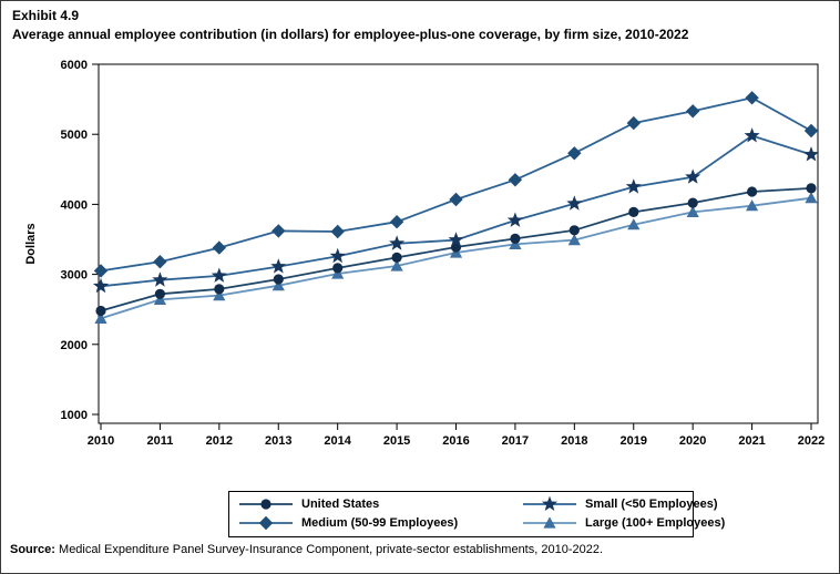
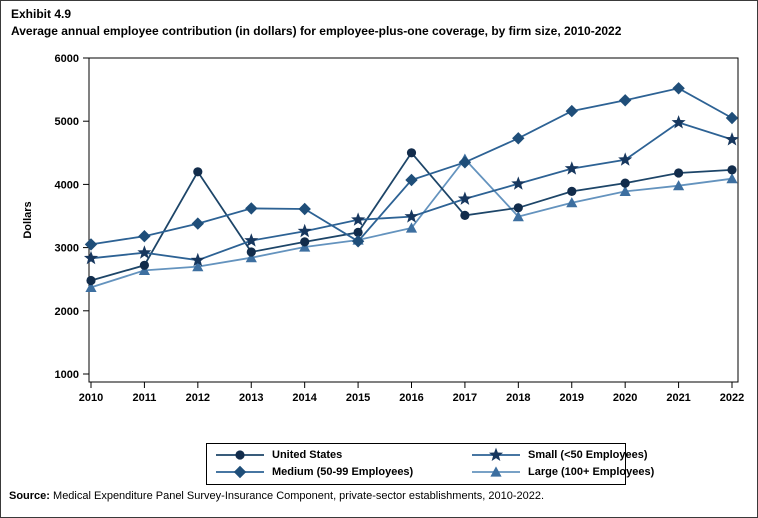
United States/2012: 2800 -> 4200
Small (<50 Employees)/2012: 3000 -> 2800
Medium (50-99 Employees)/2015: 3800 -> 3100
United States/2016: 3400 -> 4500
Large (100+ Employees)/2017: 3400 -> 4400
